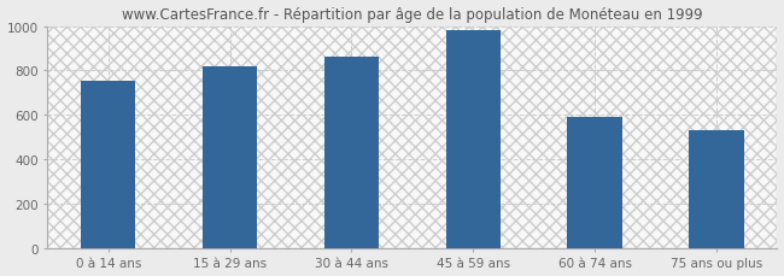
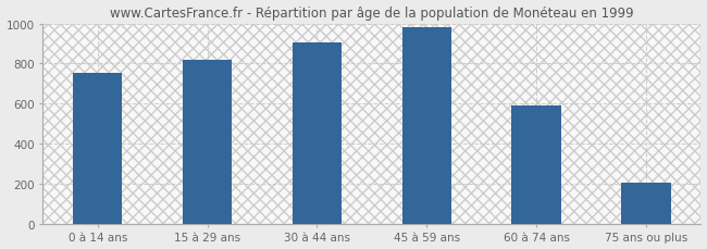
30 à 44 ans: 860 -> 900
75 ans ou plus: 530 -> 200
